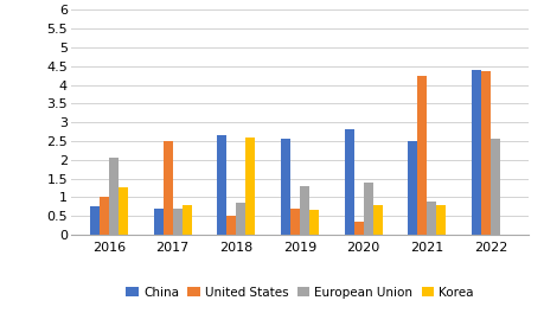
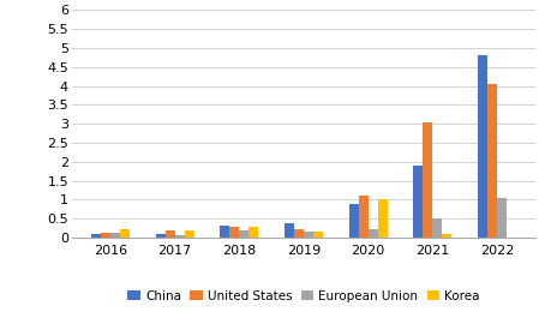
China/2016: 0.75 -> 0.08
United States/2016: 1.00 -> 0.13
European Union/2016: 2.05 -> 0.12
Korea/2016: 1.25 -> 0.22
China/2017: 0.70 -> 0.10
United States/2017: 2.50 -> 0.20
European Union/2017: 0.70 -> 0.07
Korea/2017: 0.80 -> 0.20
China/2018: 2.65 -> 0.33
United States/2018: 0.50 -> 0.27
European Union/2018: 0.85 -> 0.20
Korea/2018: 2.60 -> 0.27
China/2019: 2.55 -> 0.38
United States/2019: 0.70 -> 0.23
European Union/2019: 1.30 -> 0.15
Korea/2019: 0.65 -> 0.17
China/2020: 2.80 -> 0.90
United States/2020: 0.35 -> 1.10
European Union/2020: 1.40 -> 0.22
Korea/2020: 0.80 -> 1.02
China/2021: 2.50 -> 1.90
United States/2021: 4.25 -> 3.05
European Union/2021: 0.90 -> 0.50
Korea/2021: 0.80 -> 0.08
China/2022: 4.40 -> 4.80
United States/2022: 4.35 -> 4.05
European Union/2022: 2.55 -> 1.05
